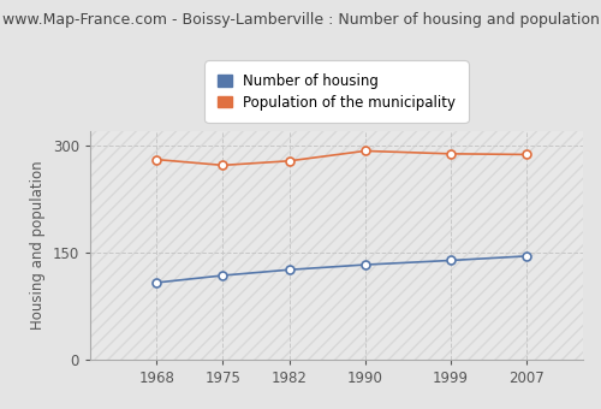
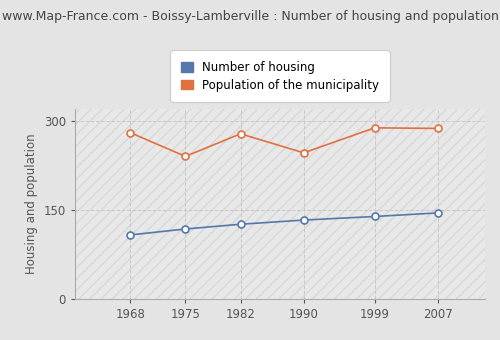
Population of the municipality/1975: 272 -> 240
Population of the municipality/1990: 292 -> 246
